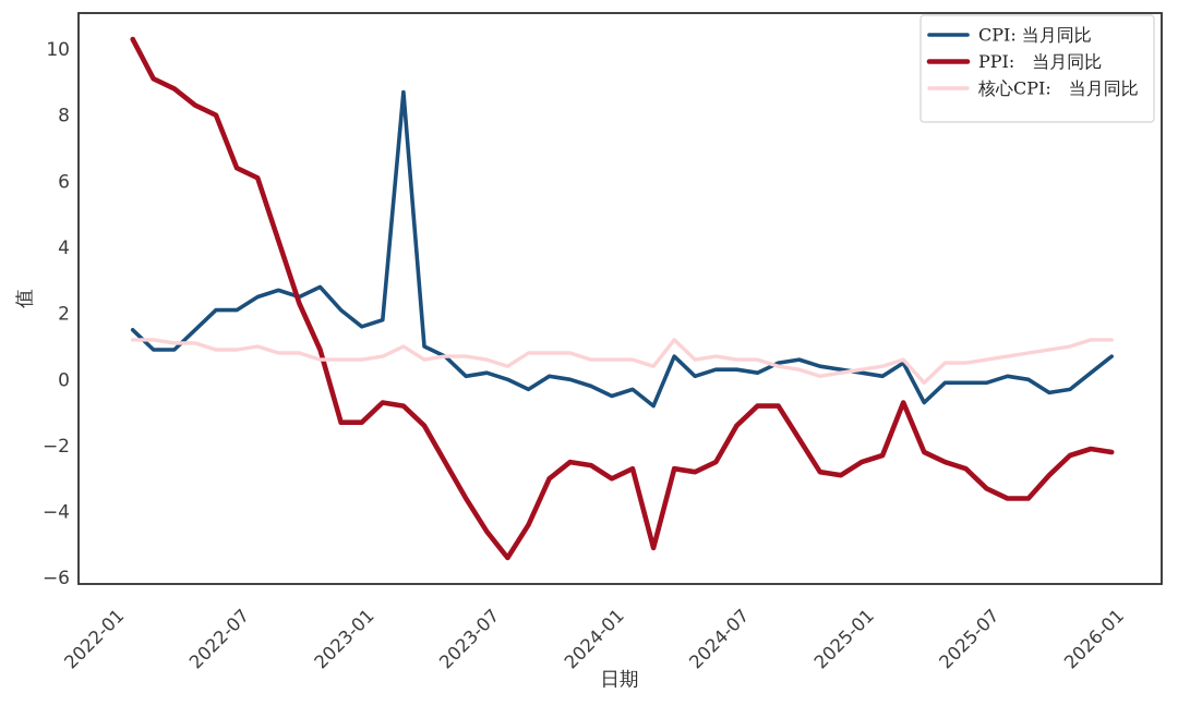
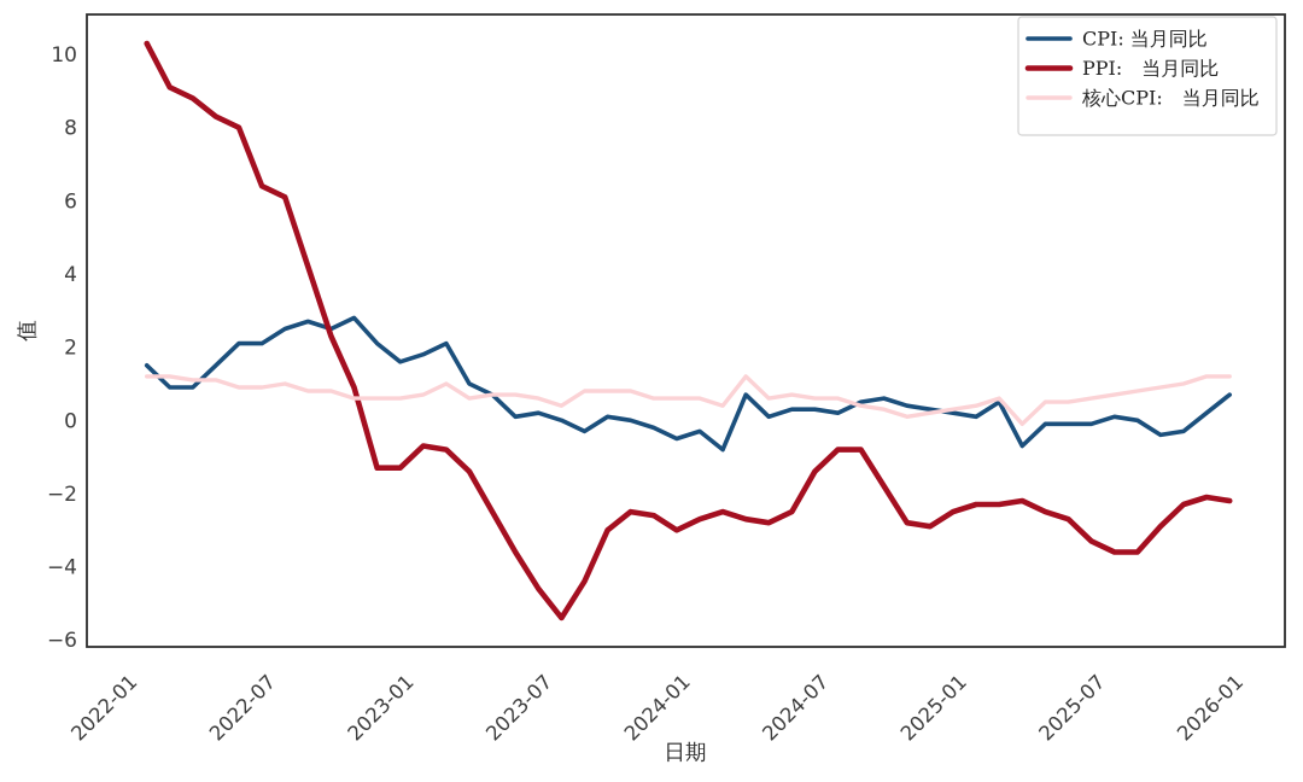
CPI: 当月同比/2023-01: 8.7 -> 2.1
PPI: 当月同比/2024-01: -5.1 -> -2.5
PPI: 当月同比/2025-01: -0.7 -> -2.3
